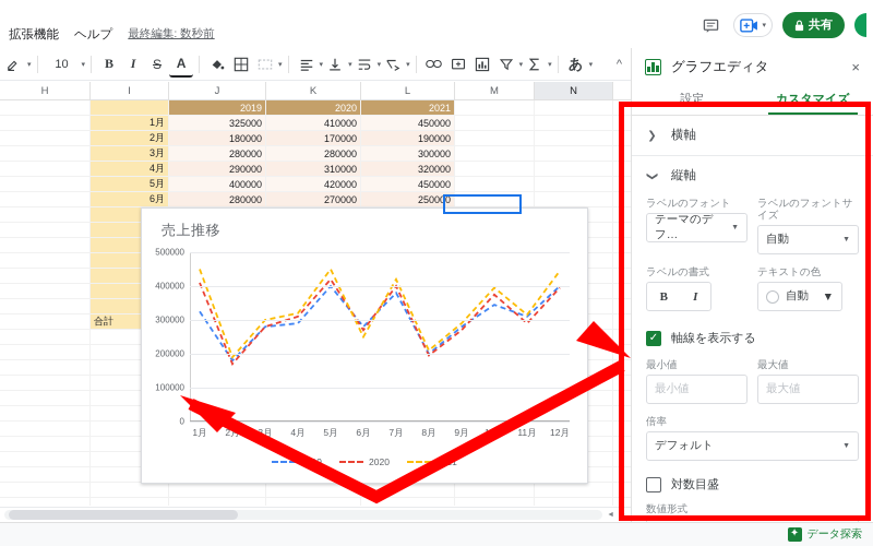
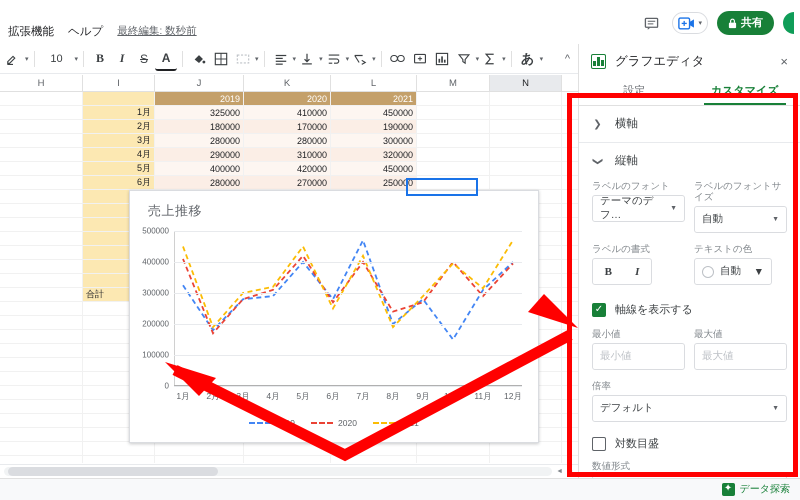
2019/7月: 380000 -> 470000
2020/8月: 200000 -> 240000
2021/8月: 210000 -> 190000
2019/10月: 340000 -> 150000
2020/10月: 380000 -> 400000
2021/12月: 440000 -> 470000
